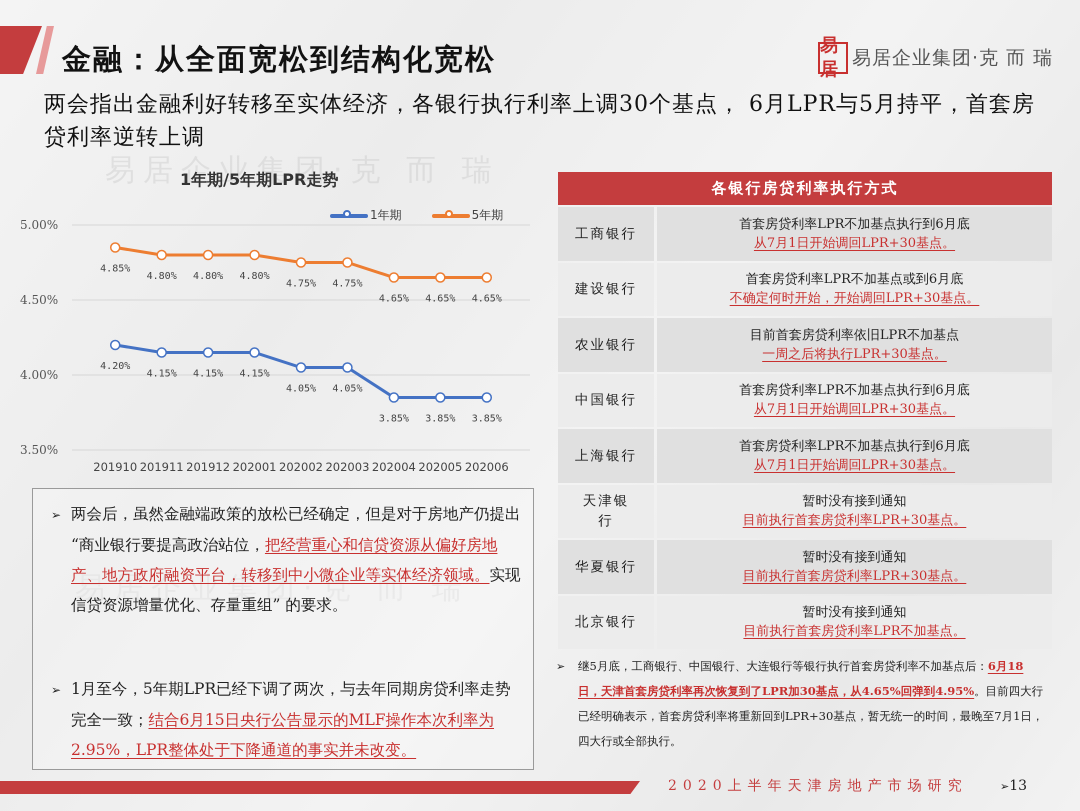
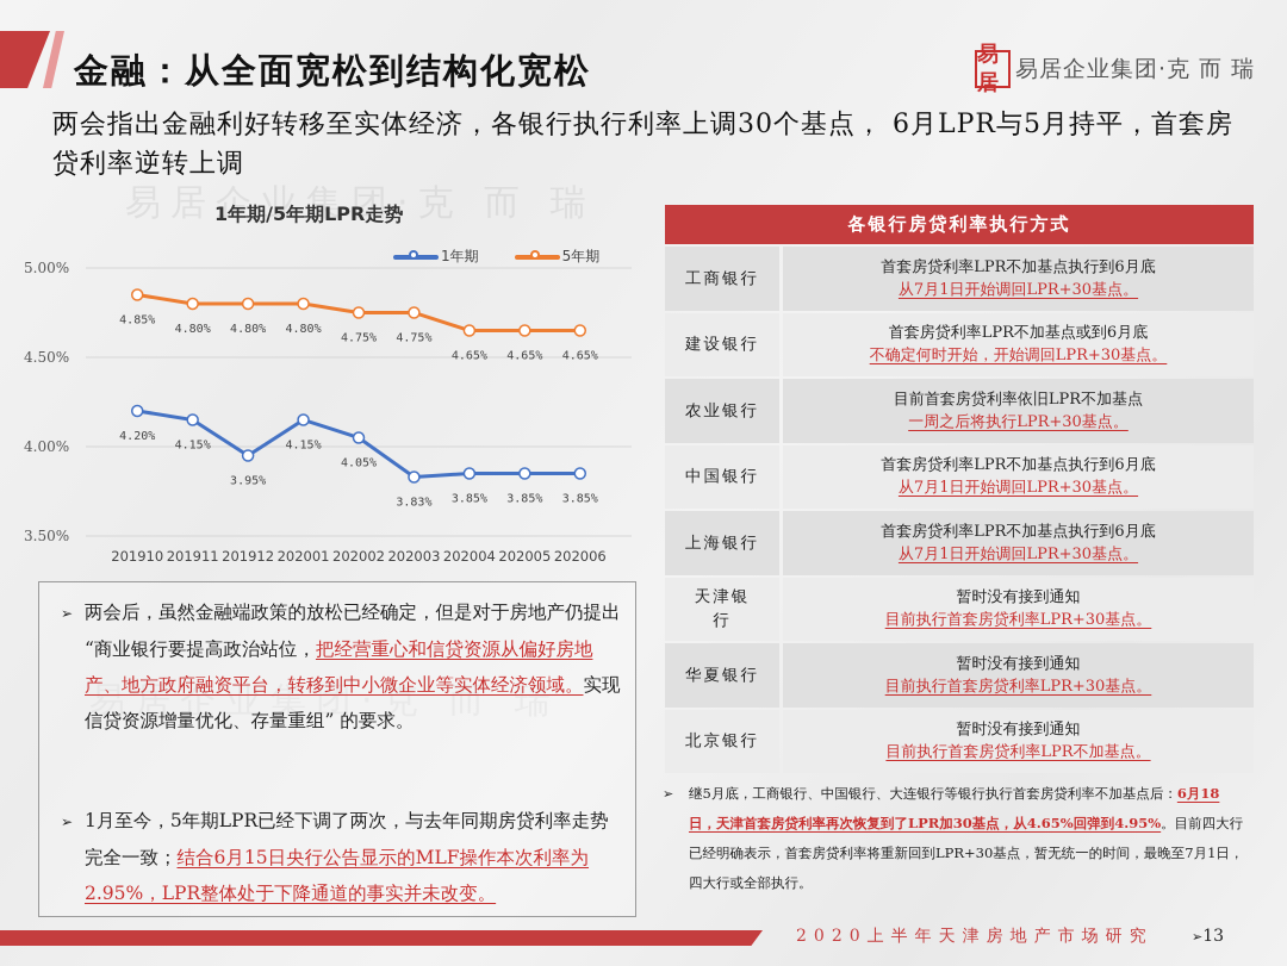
1年期/201912: 4.15% -> 3.95%
1年期/202003: 4.05% -> 3.83%
